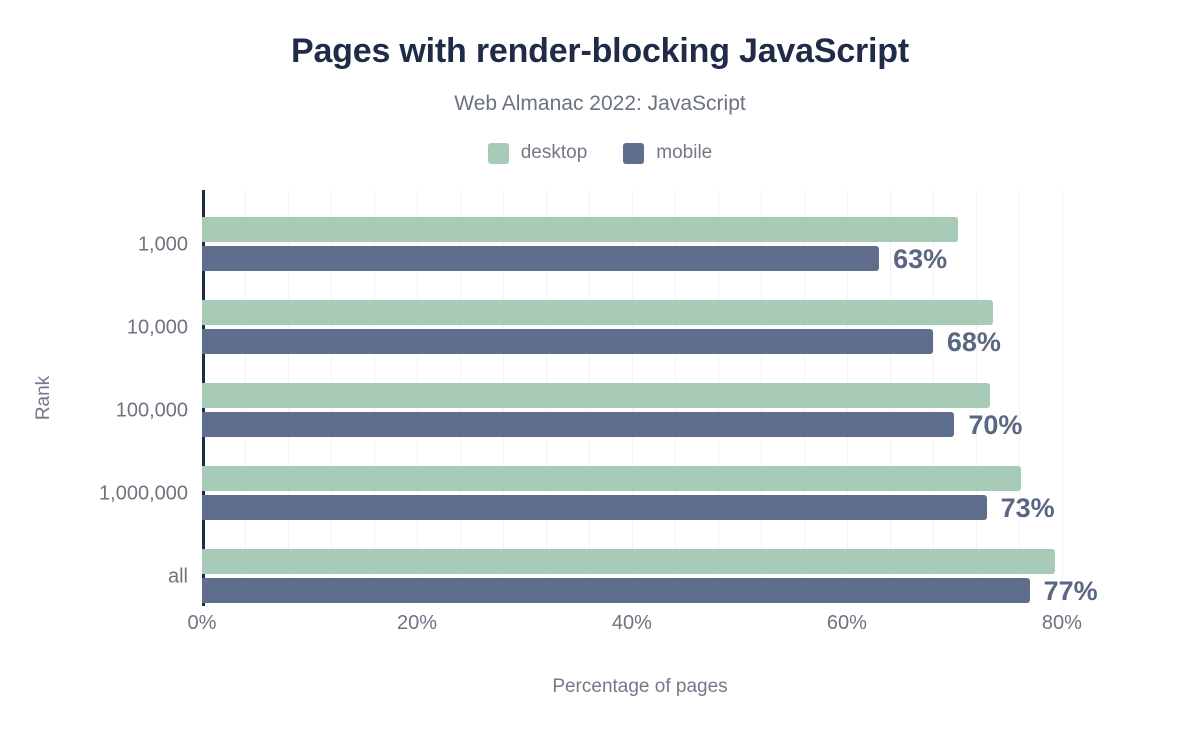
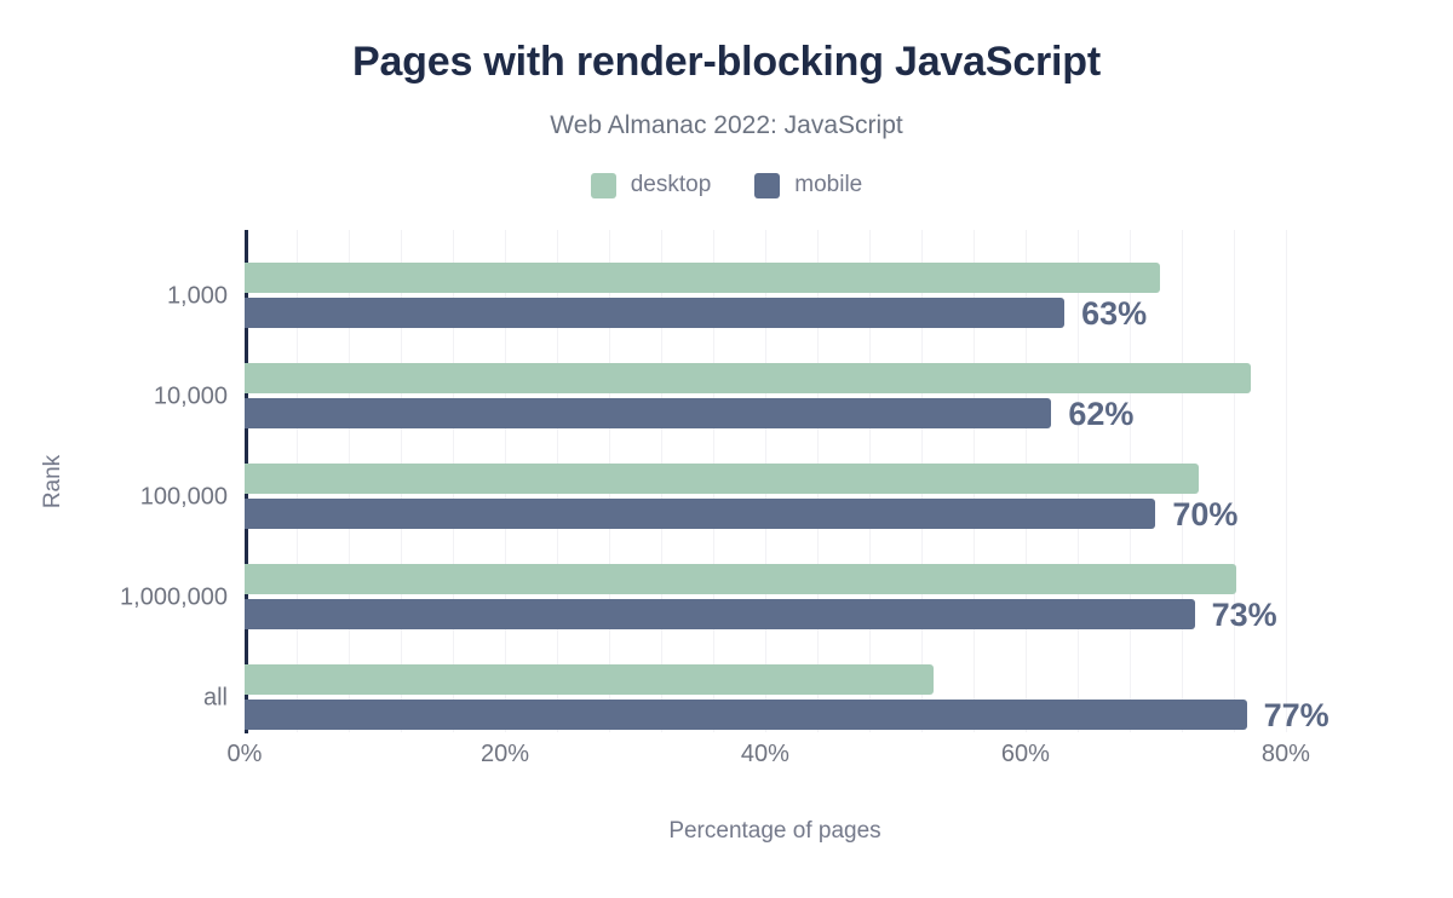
desktop/10,000: 73.6% -> 77.3%
mobile/10,000: 68% -> 62%
desktop/all: 79.4% -> 52.9%
